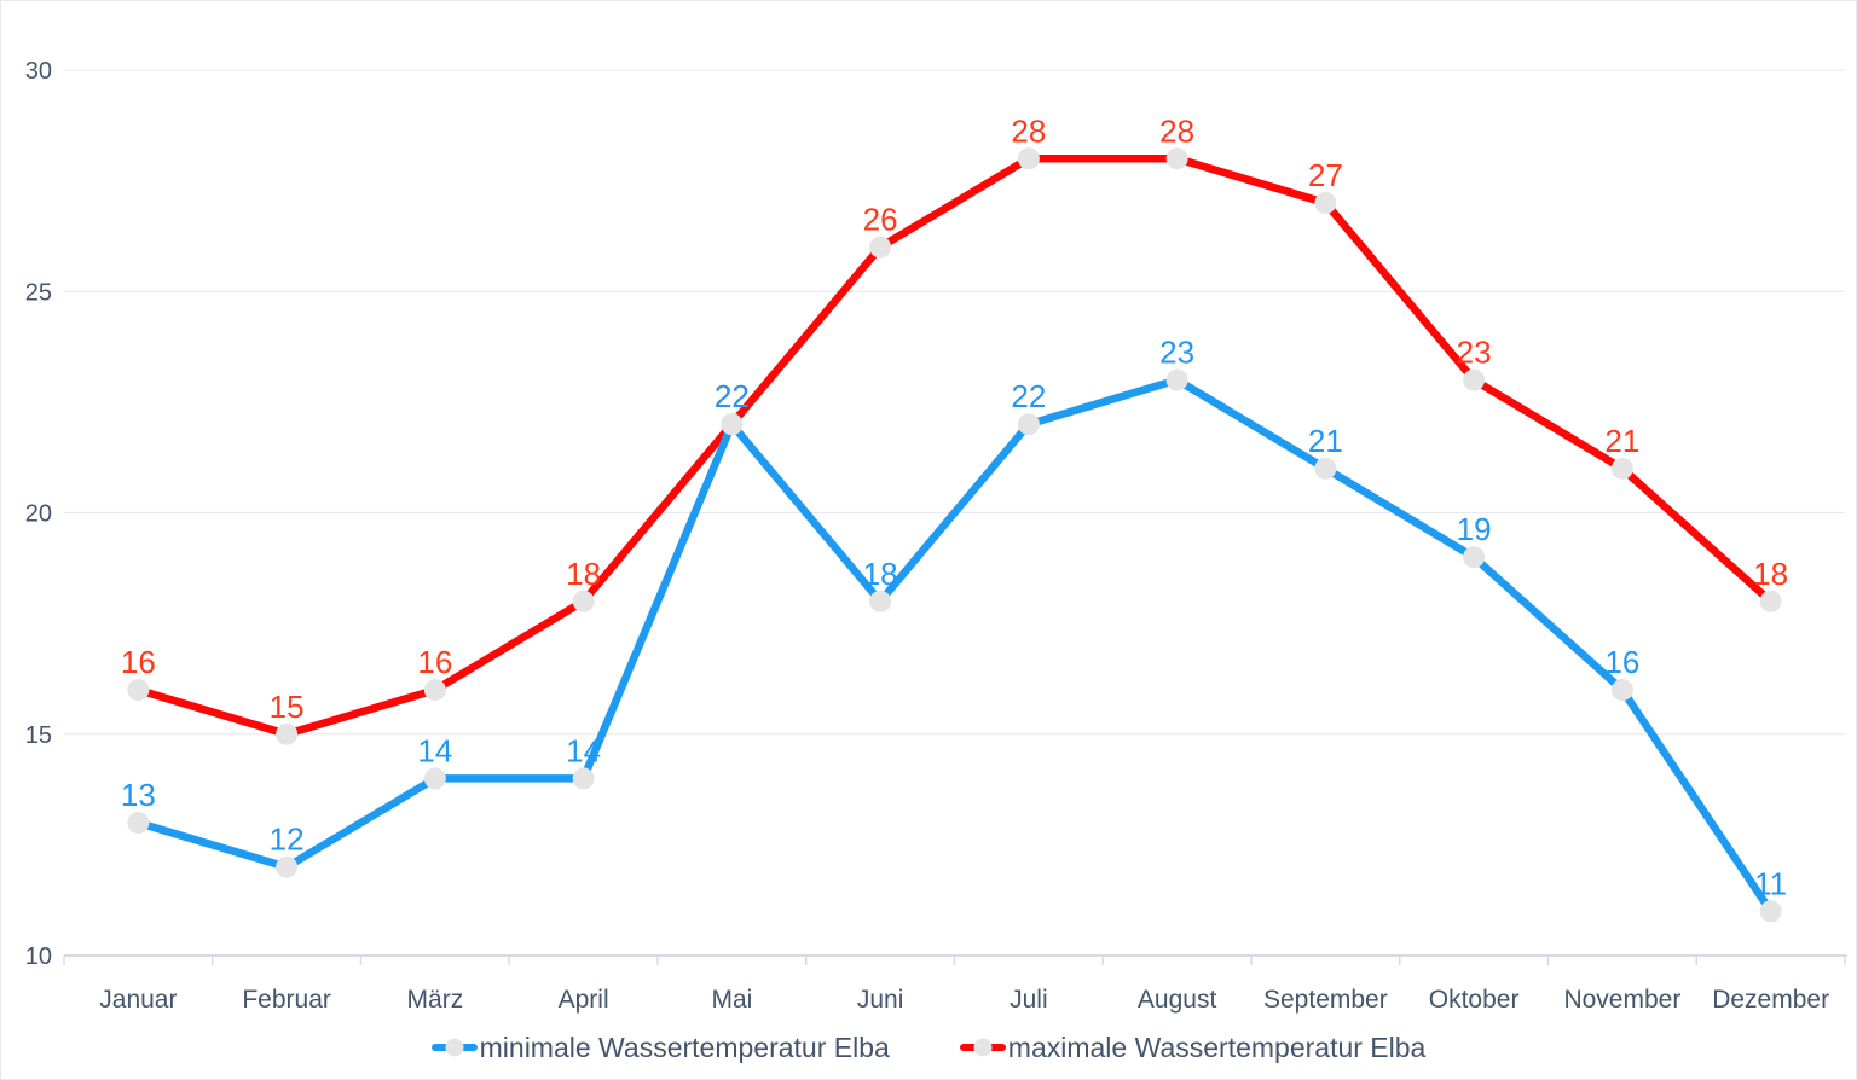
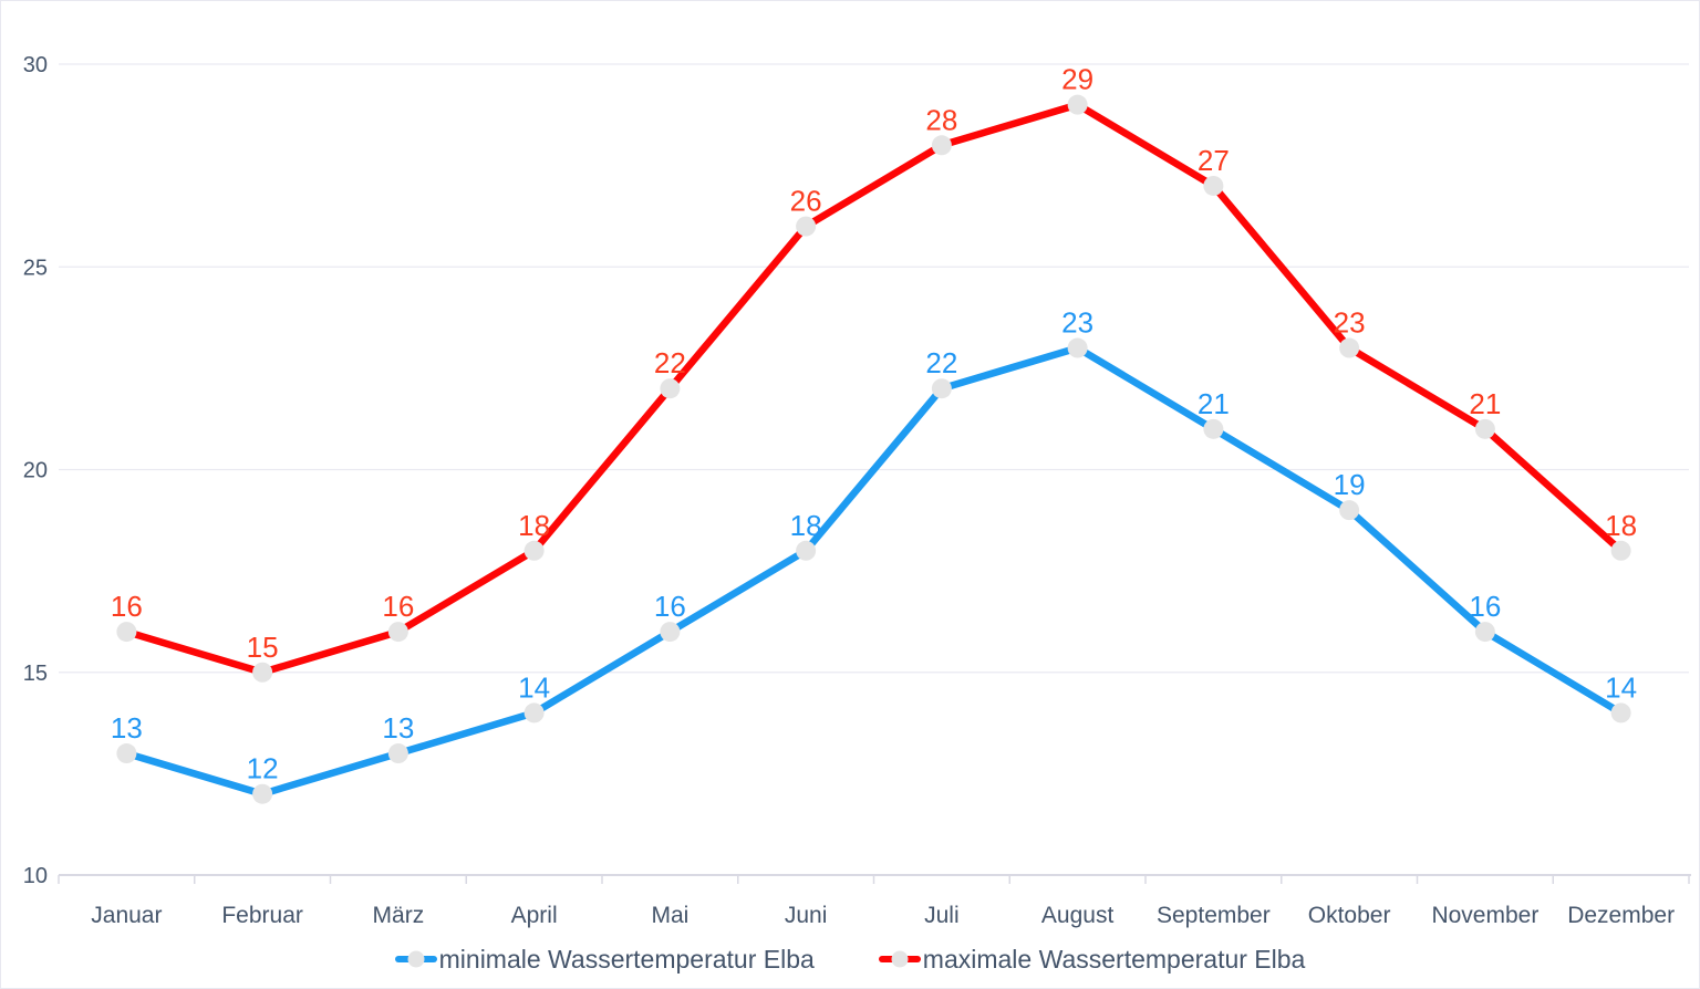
minimale Wassertemperatur Elba/März: 14 -> 13
minimale Wassertemperatur Elba/Mai: 22 -> 16
maximale Wassertemperatur Elba/August: 28 -> 29
minimale Wassertemperatur Elba/Dezember: 11 -> 14
